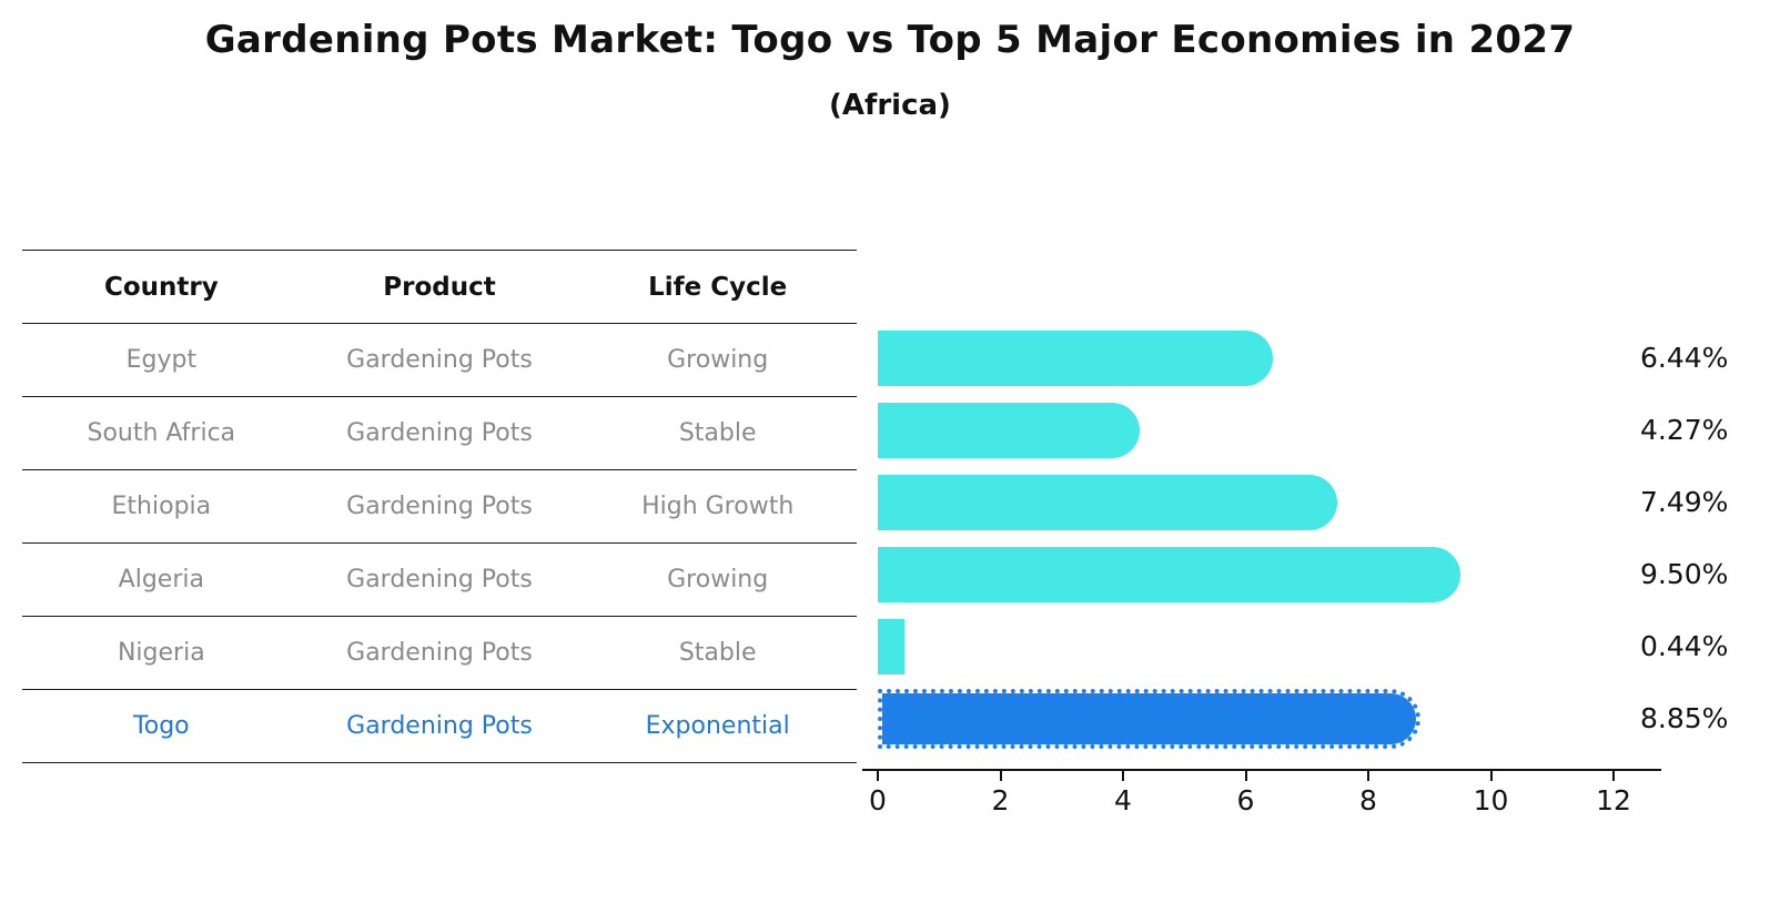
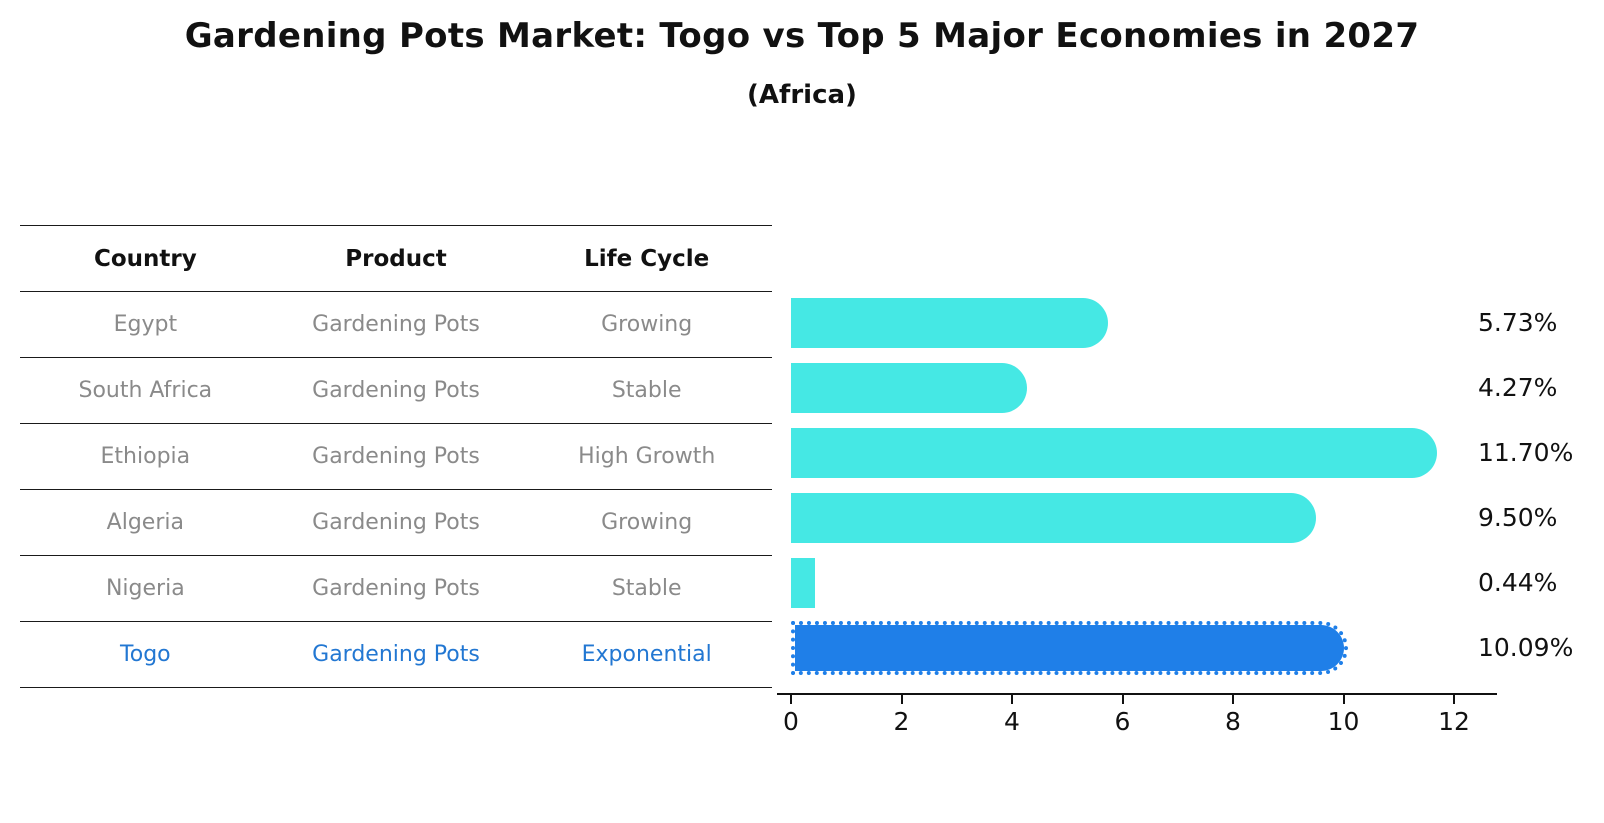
Egypt: 6.44% -> 5.73%
Ethiopia: 7.49% -> 11.70%
Togo: 8.85% -> 10.09%
